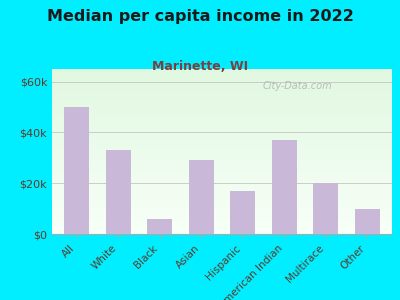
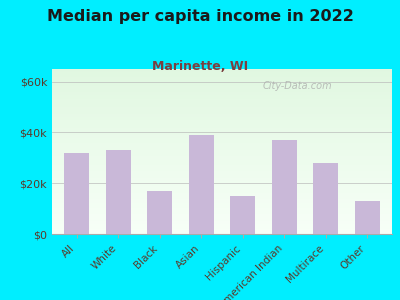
All: $50k -> $32k
Black: $6k -> $17k
Asian: $29k -> $39k
Hispanic: $17k -> $15k
Multirace: $20k -> $28k
Other: $10k -> $13k
